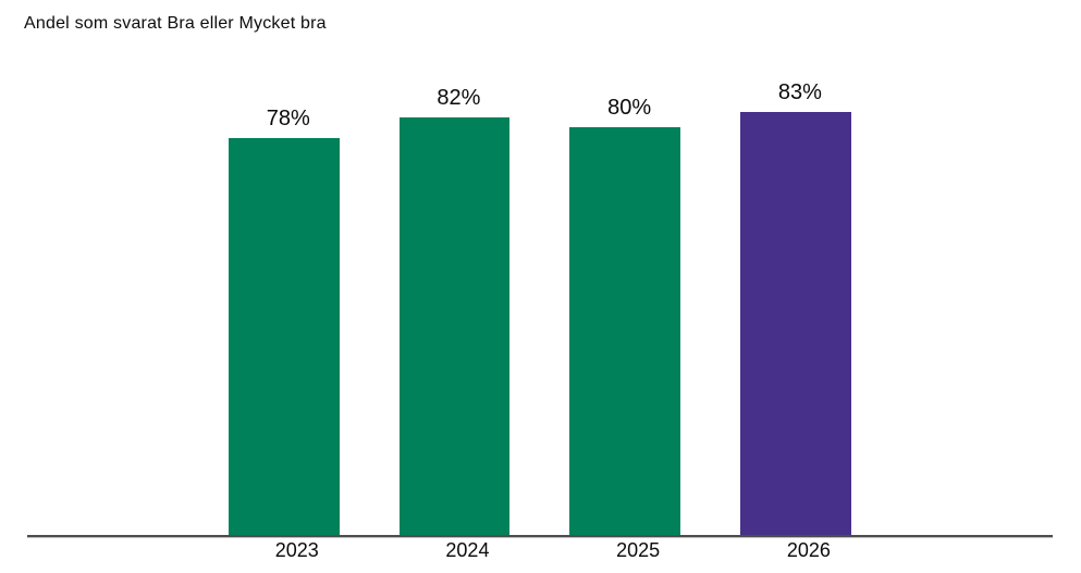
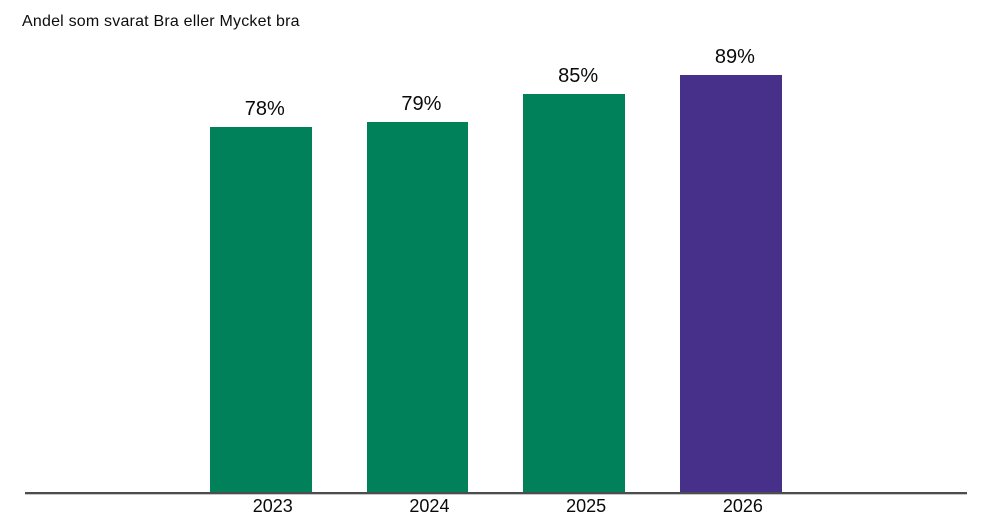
2024: 82% -> 79%
2025: 80% -> 85%
2026: 83% -> 89%
